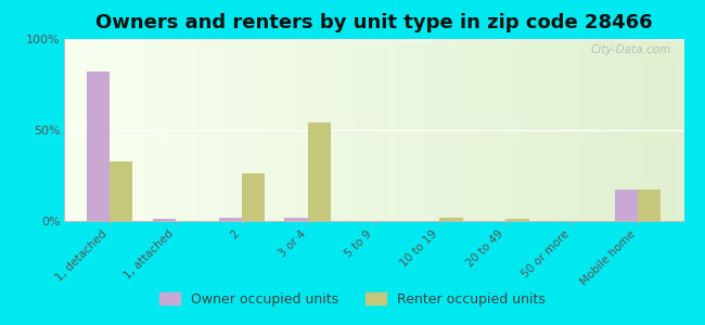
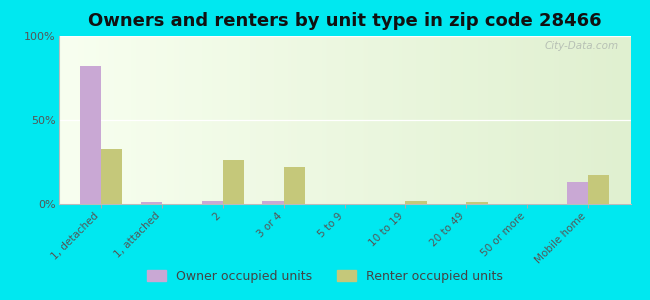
Renter occupied units/3 or 4: 54% -> 22%
Owner occupied units/Mobile home: 17% -> 13%
